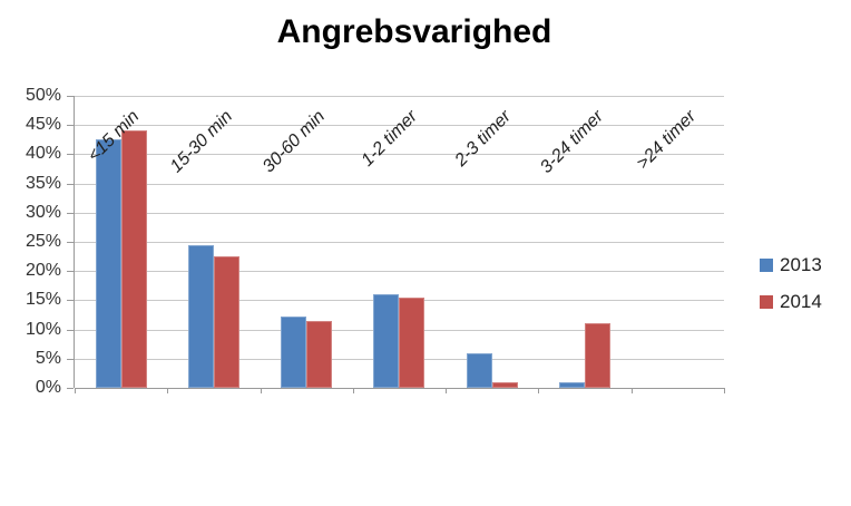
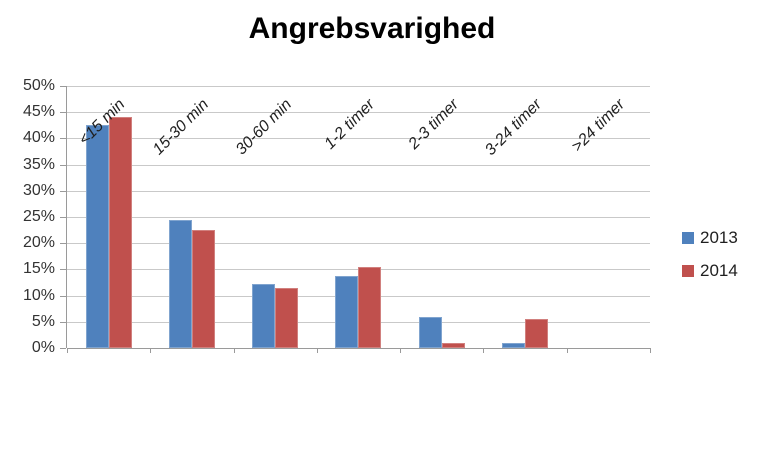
2013/1-2 timer: 16% -> 14%
2014/3-24 timer: 11% -> 6%
